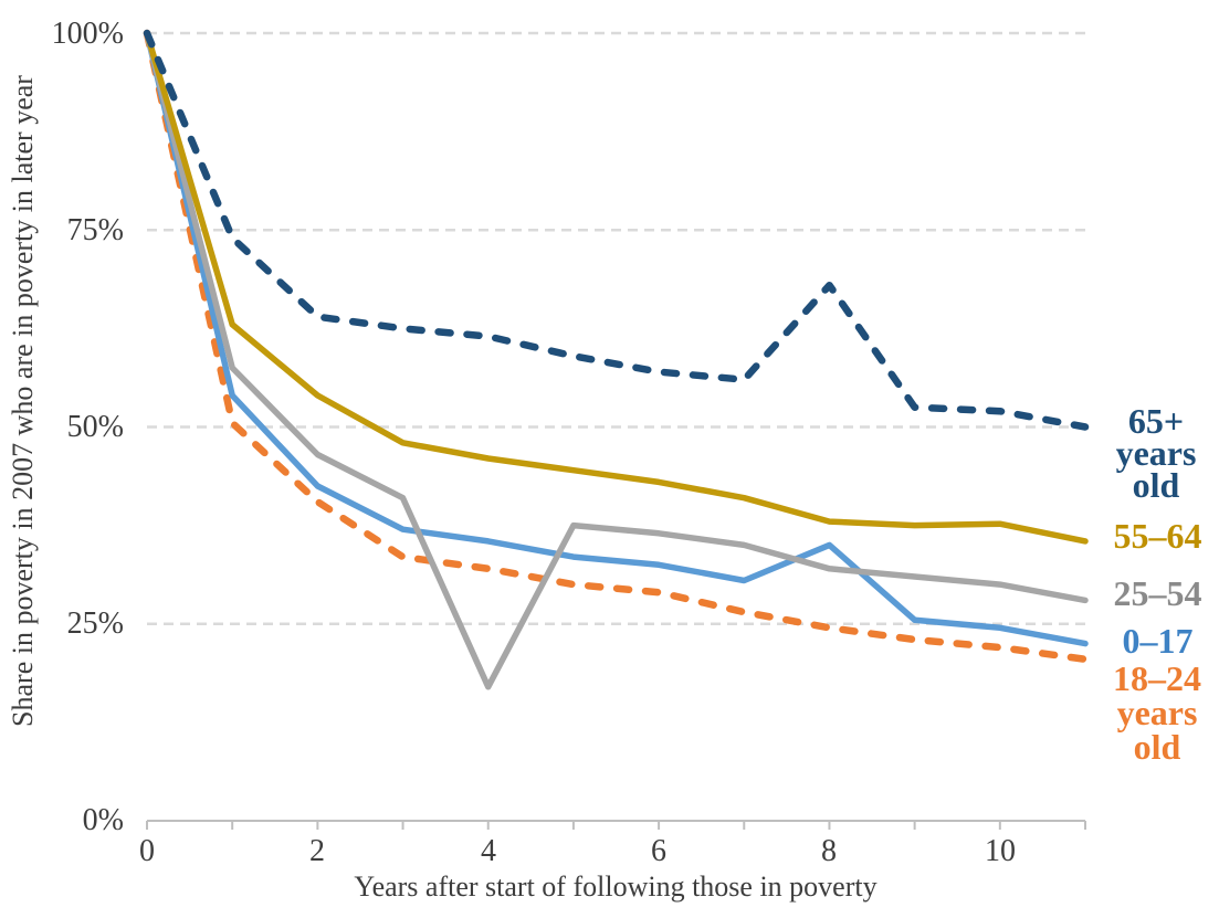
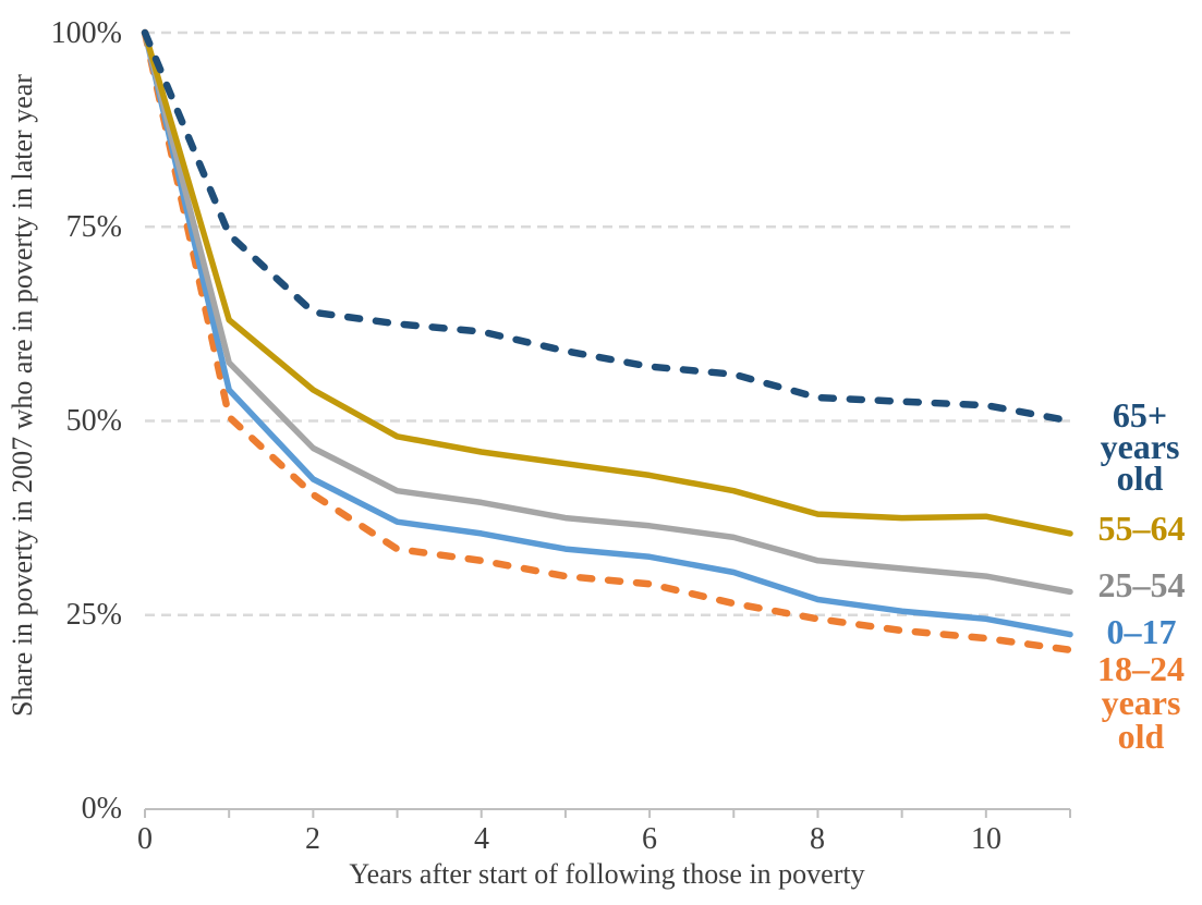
25–54/4: 17% -> 40%
65+ years old/8: 68% -> 53%
0–17/8: 35% -> 27%
